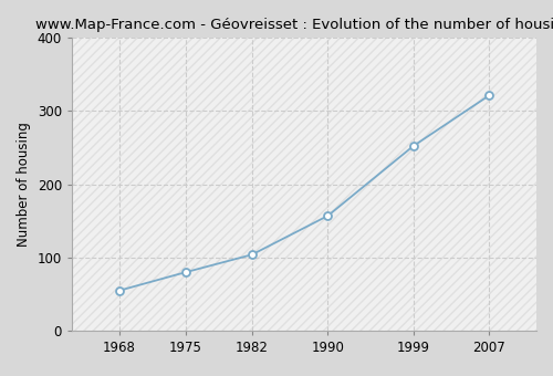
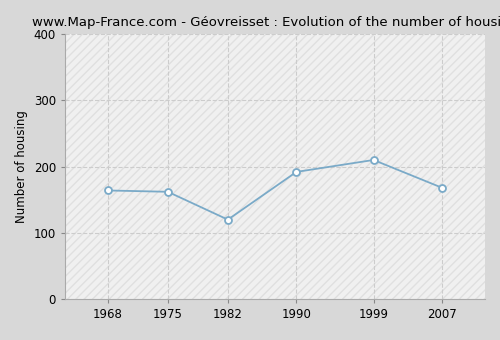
1968: 55 -> 164
1975: 80 -> 162
1982: 104 -> 120
1990: 157 -> 192
1999: 252 -> 210
2007: 321 -> 168
